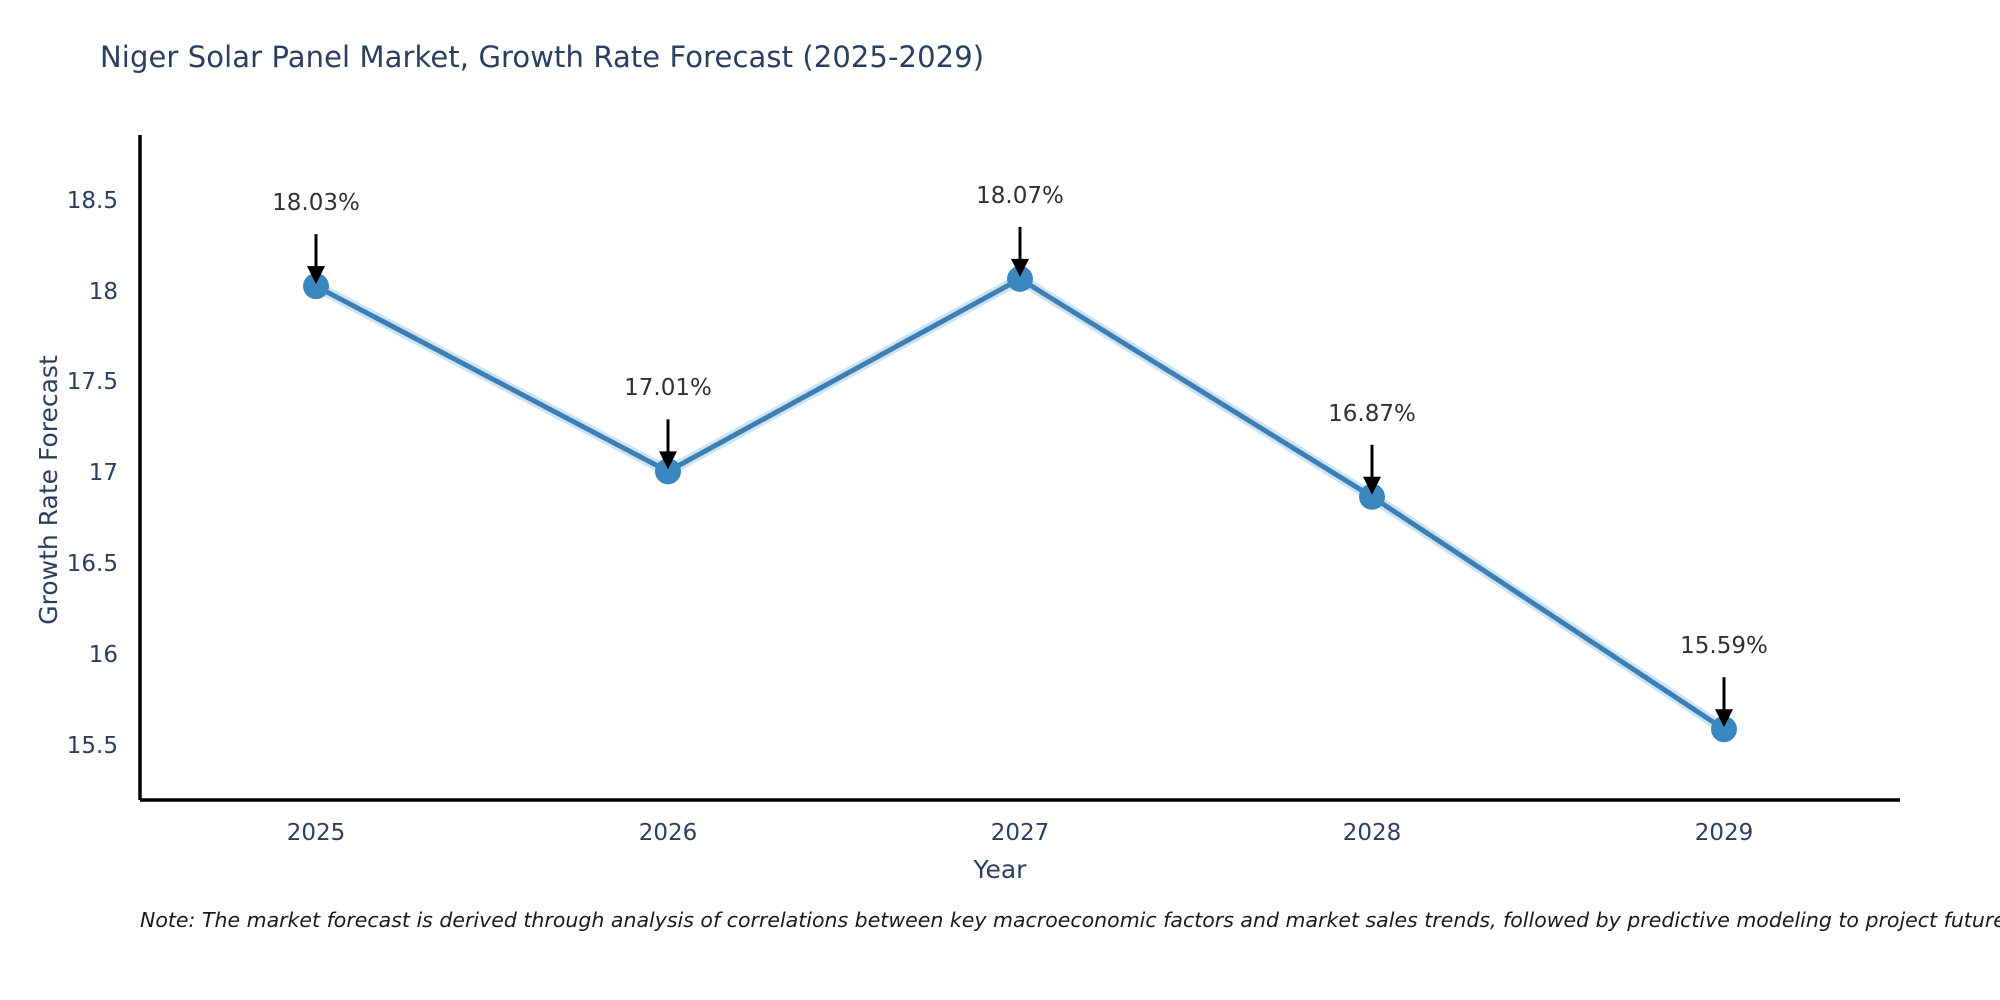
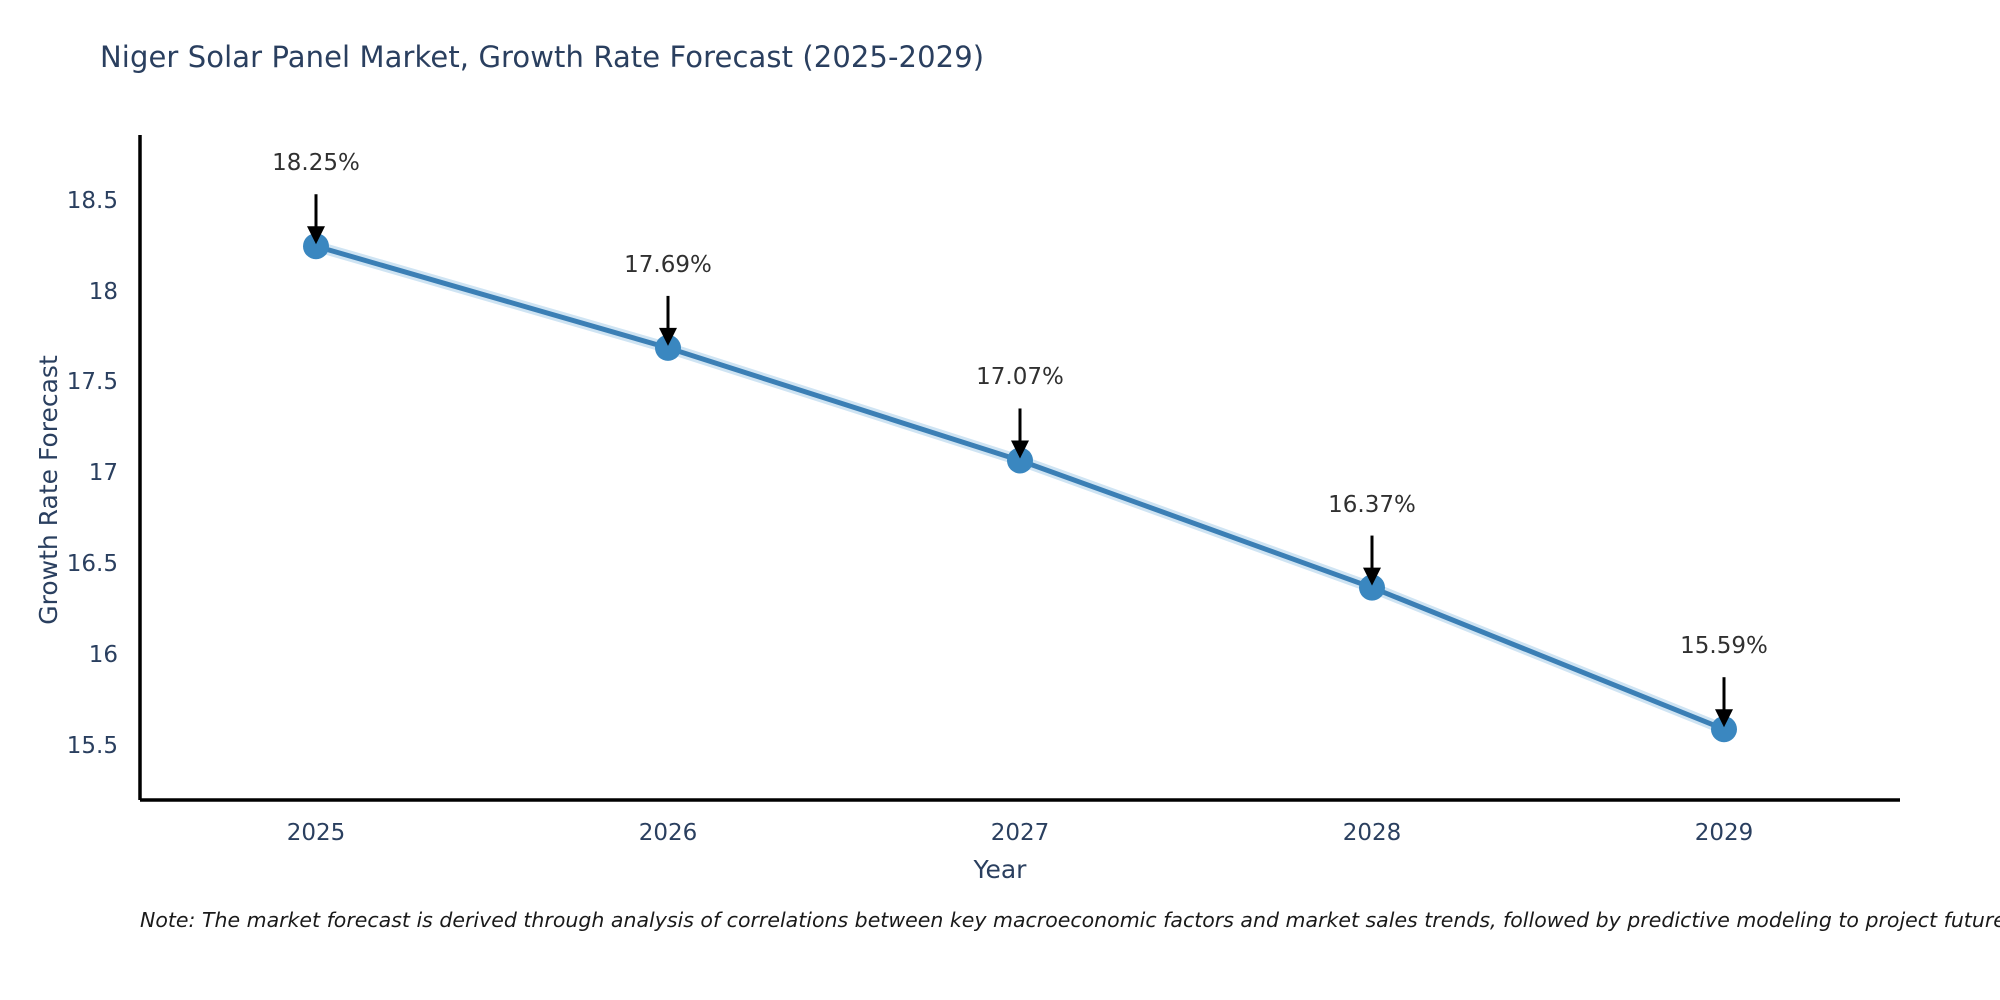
2025: 18.03% -> 18.25%
2026: 17.01% -> 17.69%
2027: 18.07% -> 17.07%
2028: 16.87% -> 16.37%
